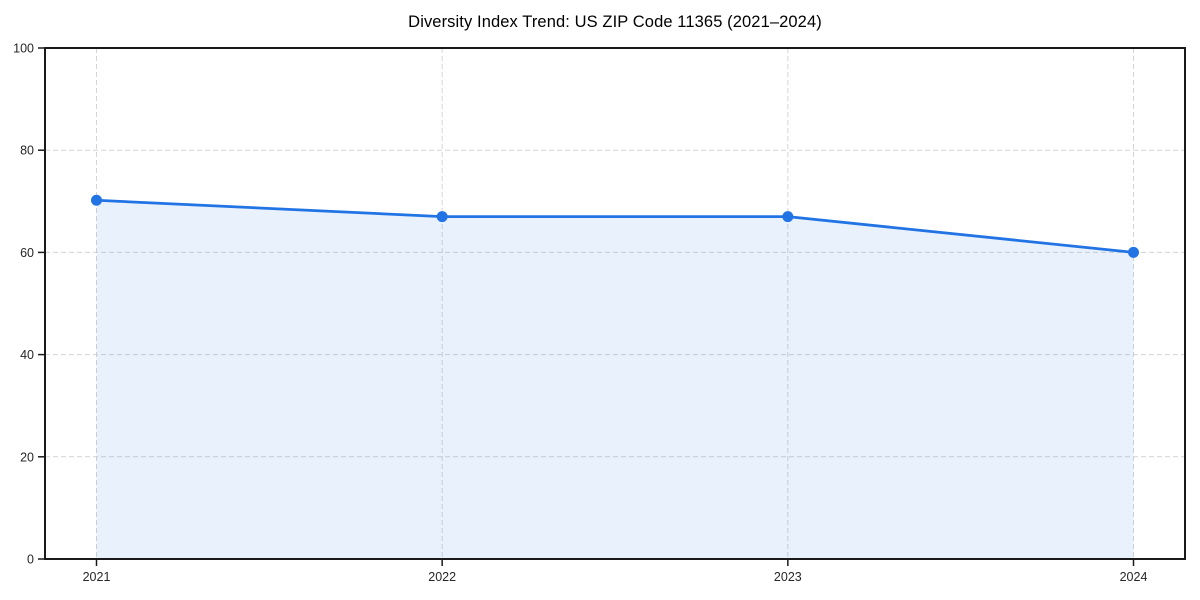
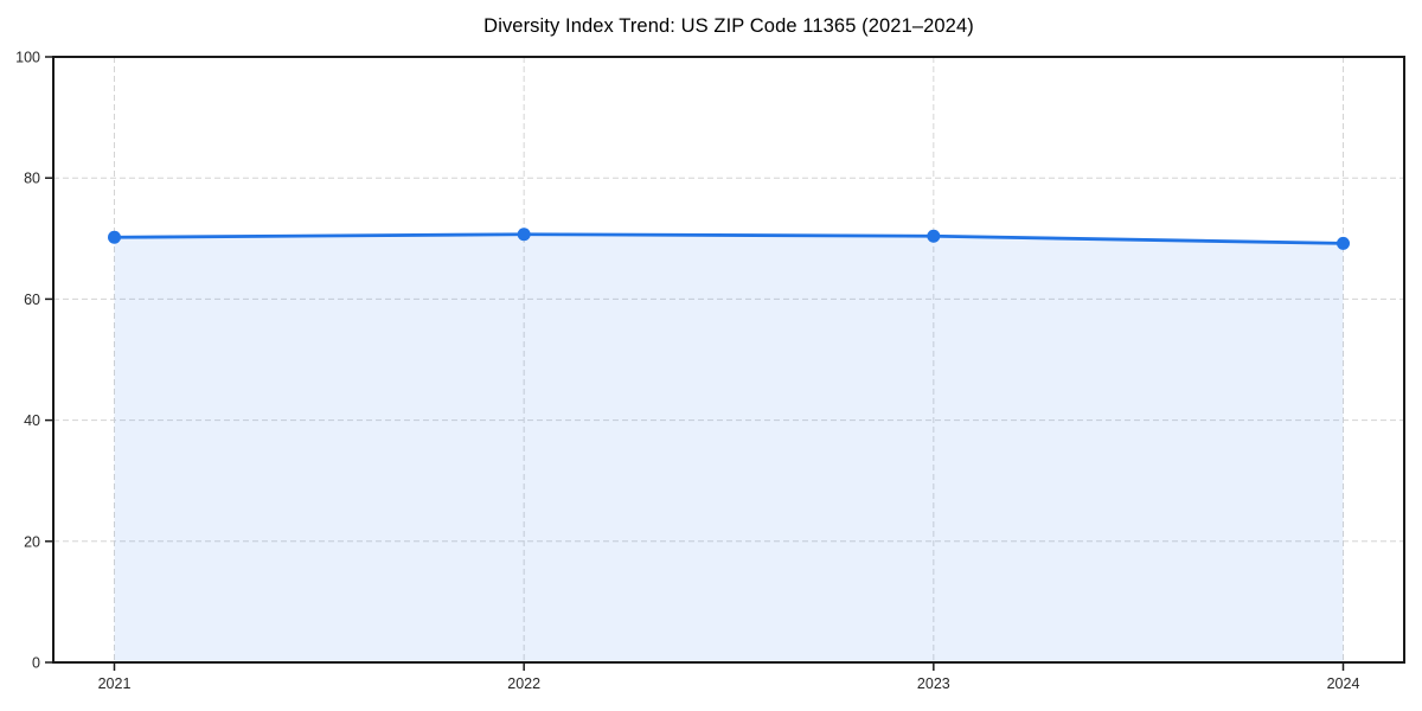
2022: 67 -> 71
2023: 67 -> 70
2024: 60 -> 69
